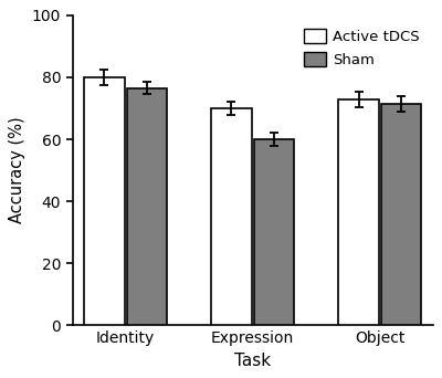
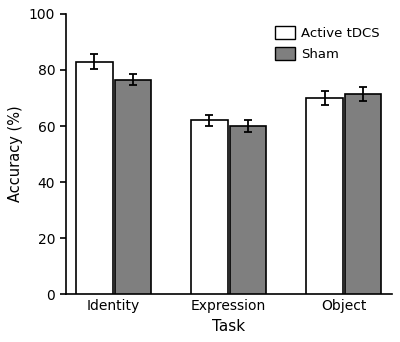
Active tDCS/Identity: 80 -> 83
Active tDCS/Expression: 70 -> 62
Active tDCS/Object: 73 -> 70
